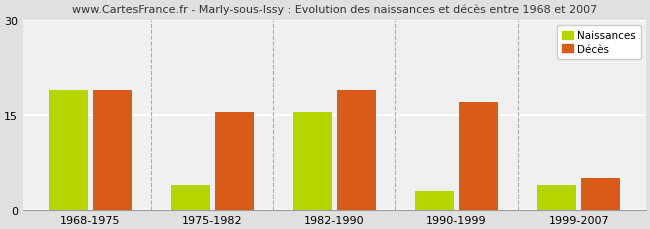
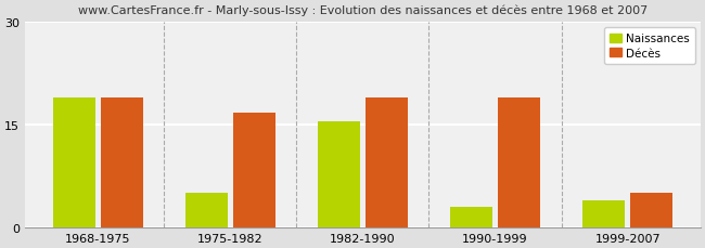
Naissances/1975-1982: 4.0 -> 5.0
Décès/1975-1982: 15.5 -> 16.8
Décès/1990-1999: 17.0 -> 19.0
